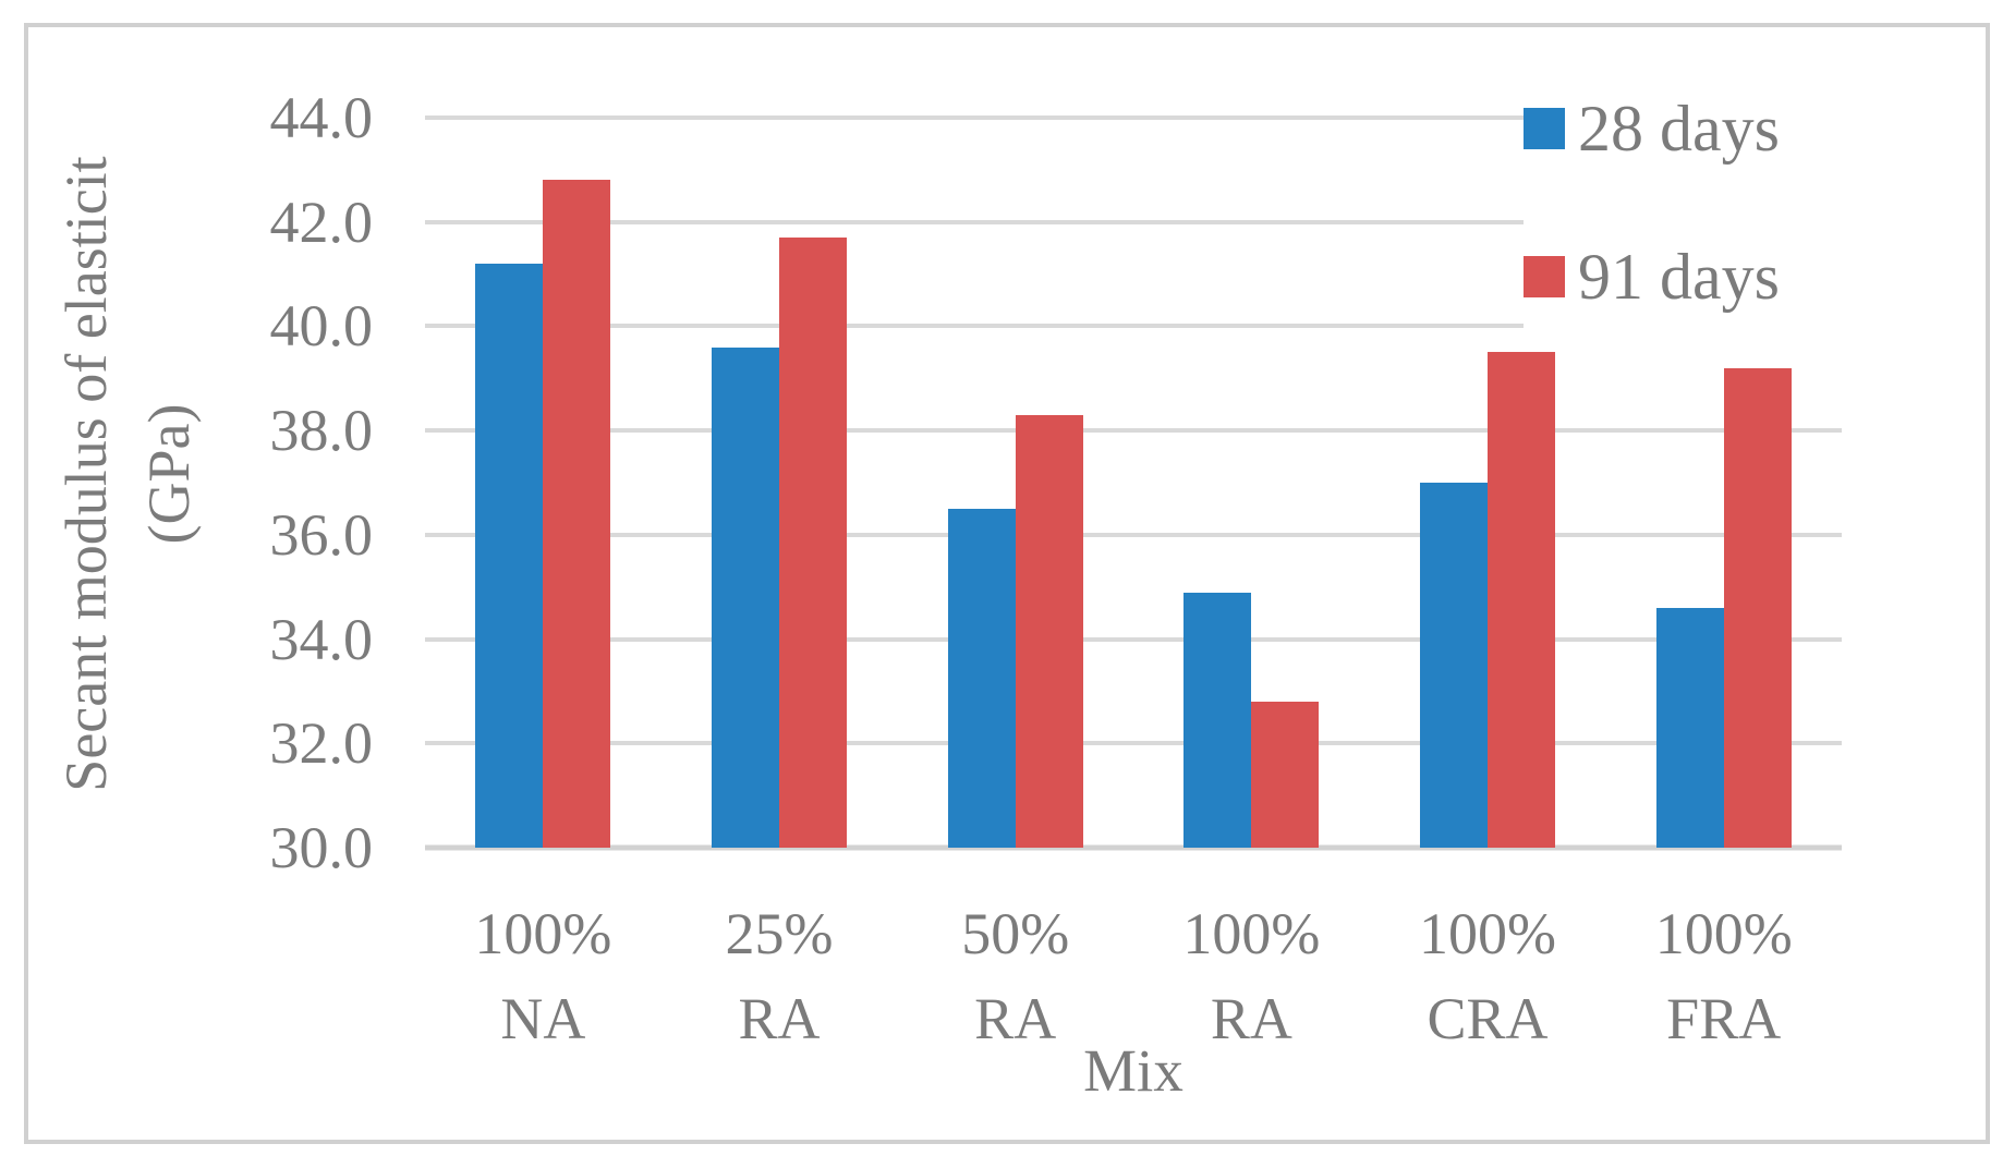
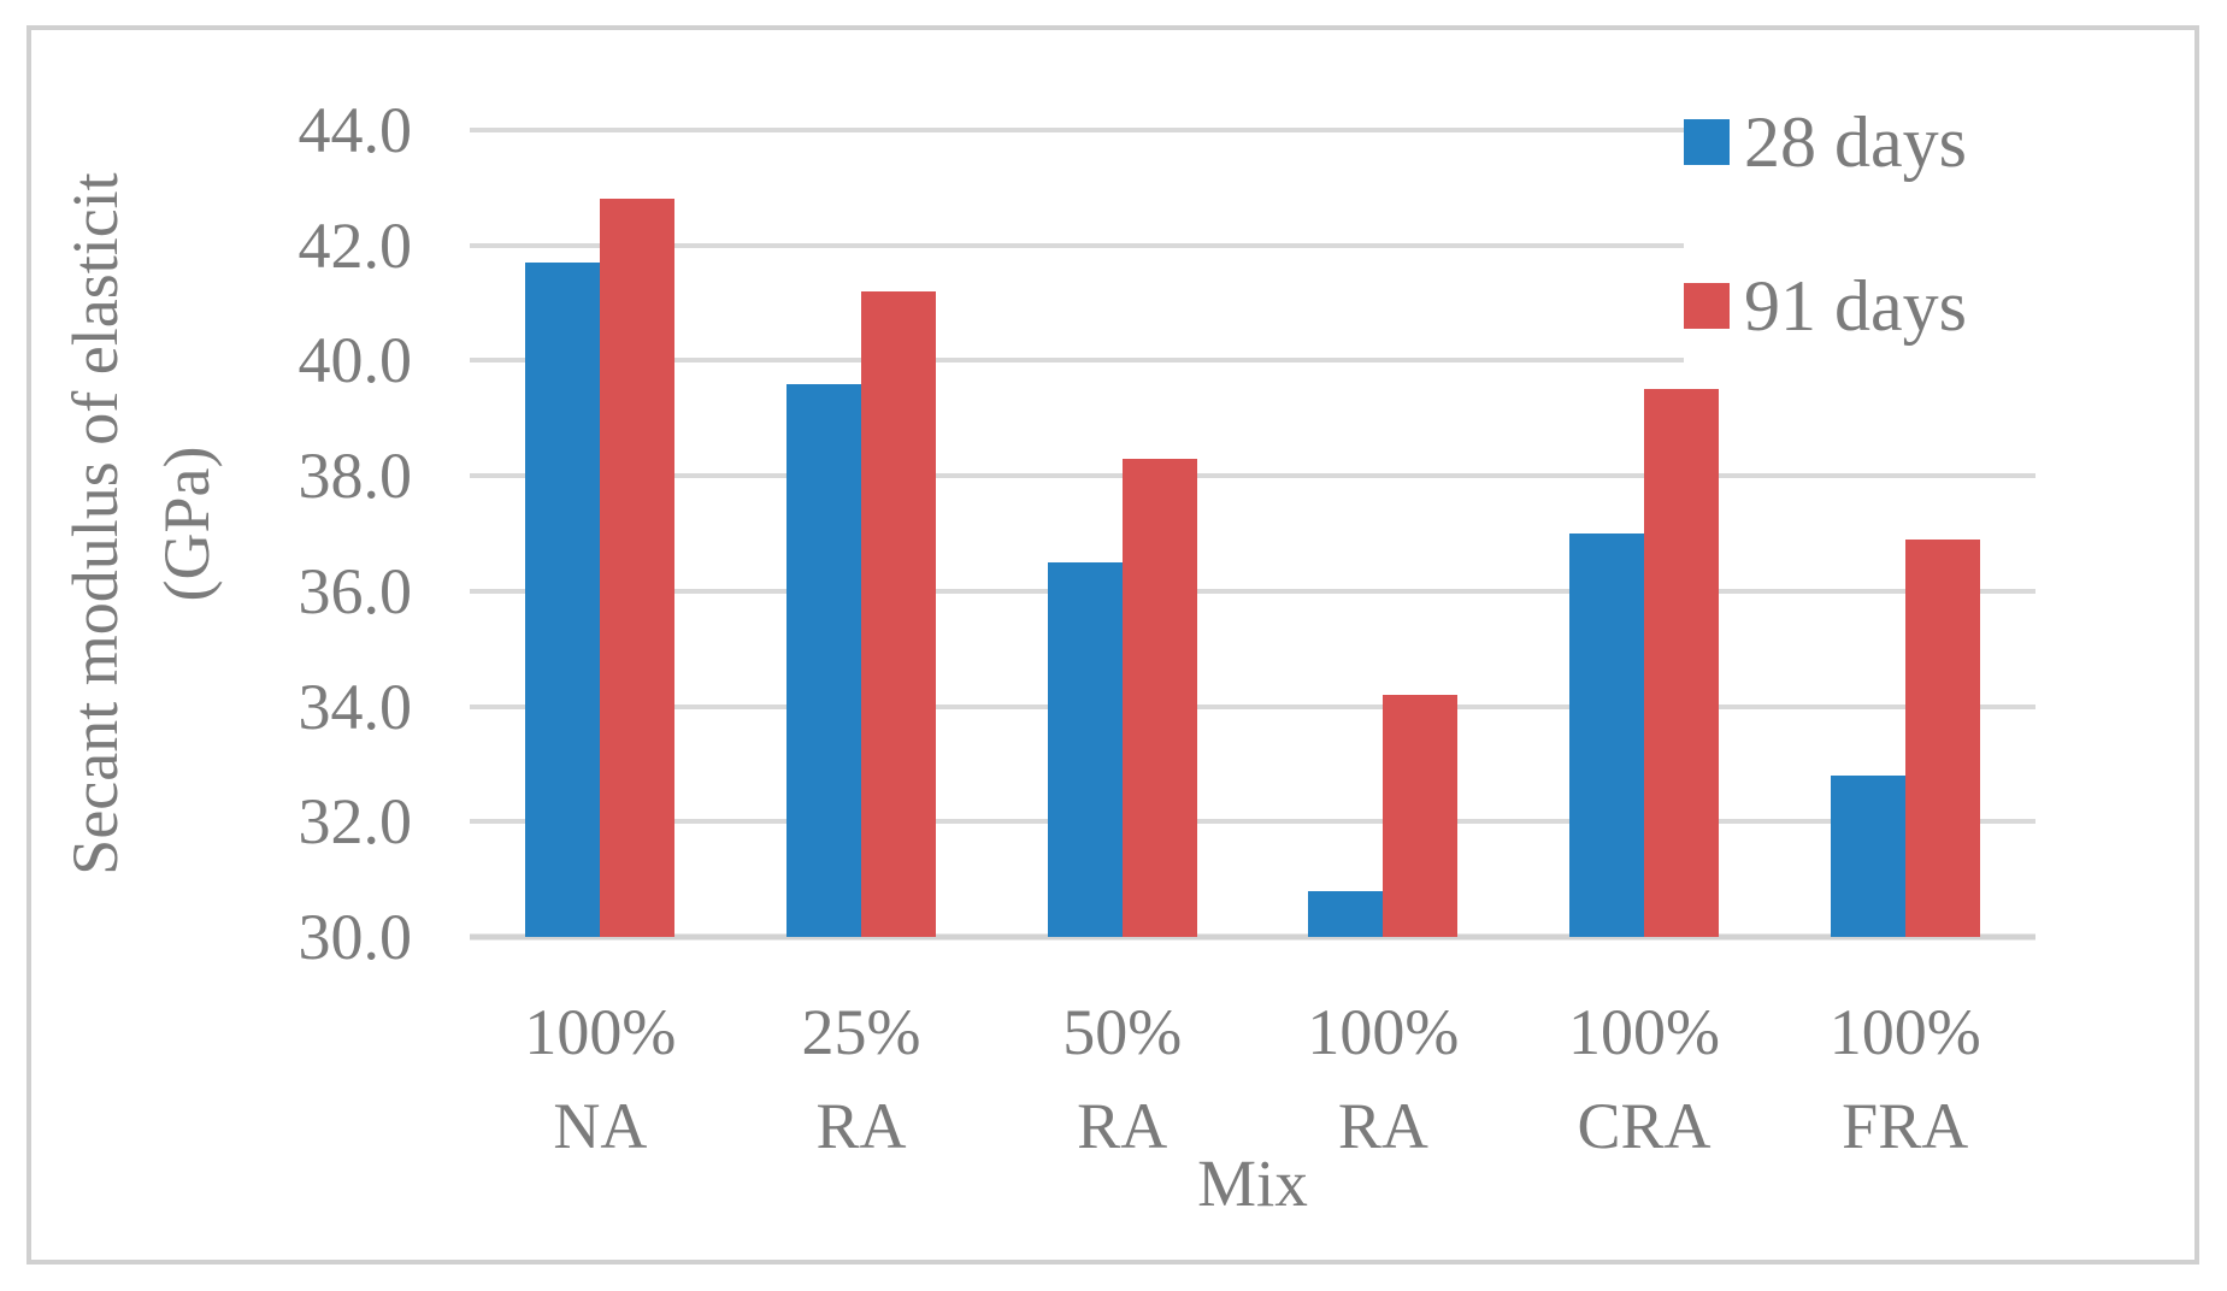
28 days/100% NA: 41.2 -> 41.7
91 days/25% RA: 41.7 -> 41.2
28 days/100% RA: 34.9 -> 30.8
91 days/100% RA: 32.8 -> 34.2
28 days/100% FRA: 34.6 -> 32.8
91 days/100% FRA: 39.2 -> 36.9
